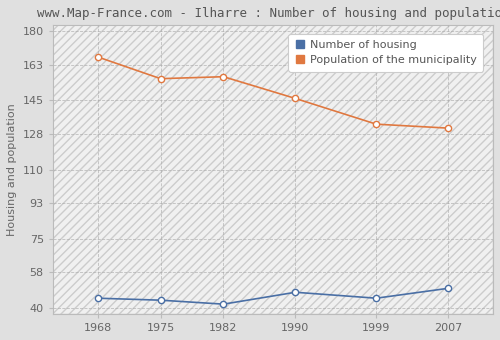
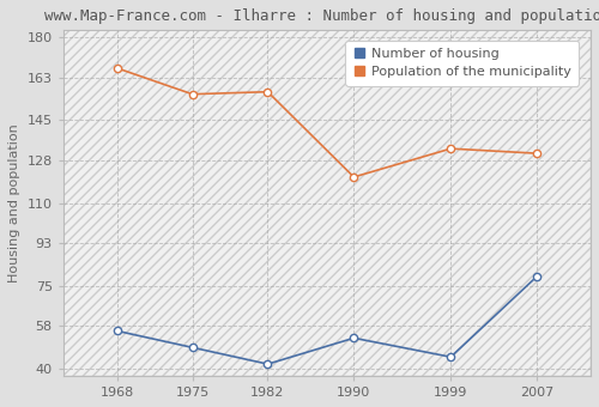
Number of housing/1968: 45 -> 56
Number of housing/1975: 44 -> 49
Number of housing/1990: 48 -> 53
Population of the municipality/1990: 146 -> 121
Number of housing/2007: 50 -> 79
